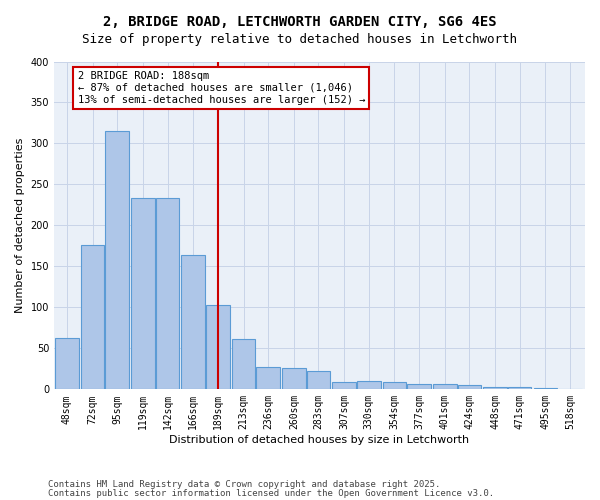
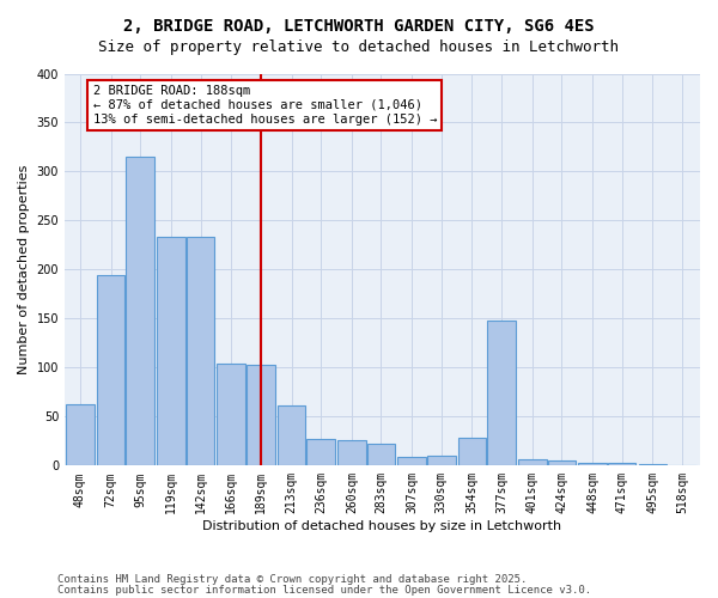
72sqm: 176 -> 194
166sqm: 164 -> 104
354sqm: 9 -> 28
377sqm: 7 -> 148
